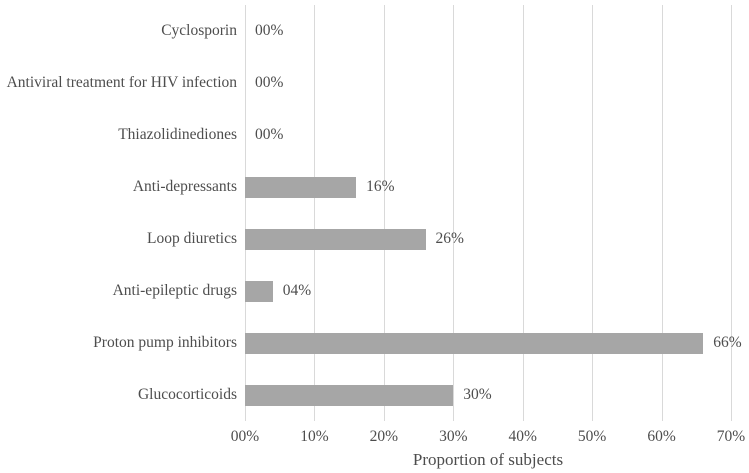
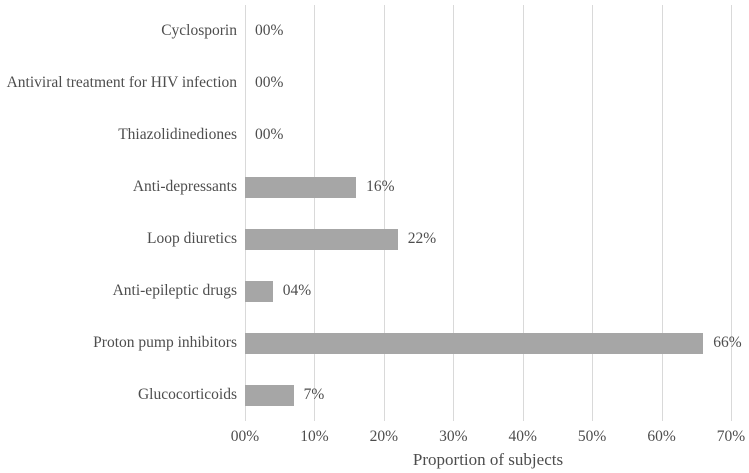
Loop diuretics: 26% -> 22%
Glucocorticoids: 30% -> 7%
